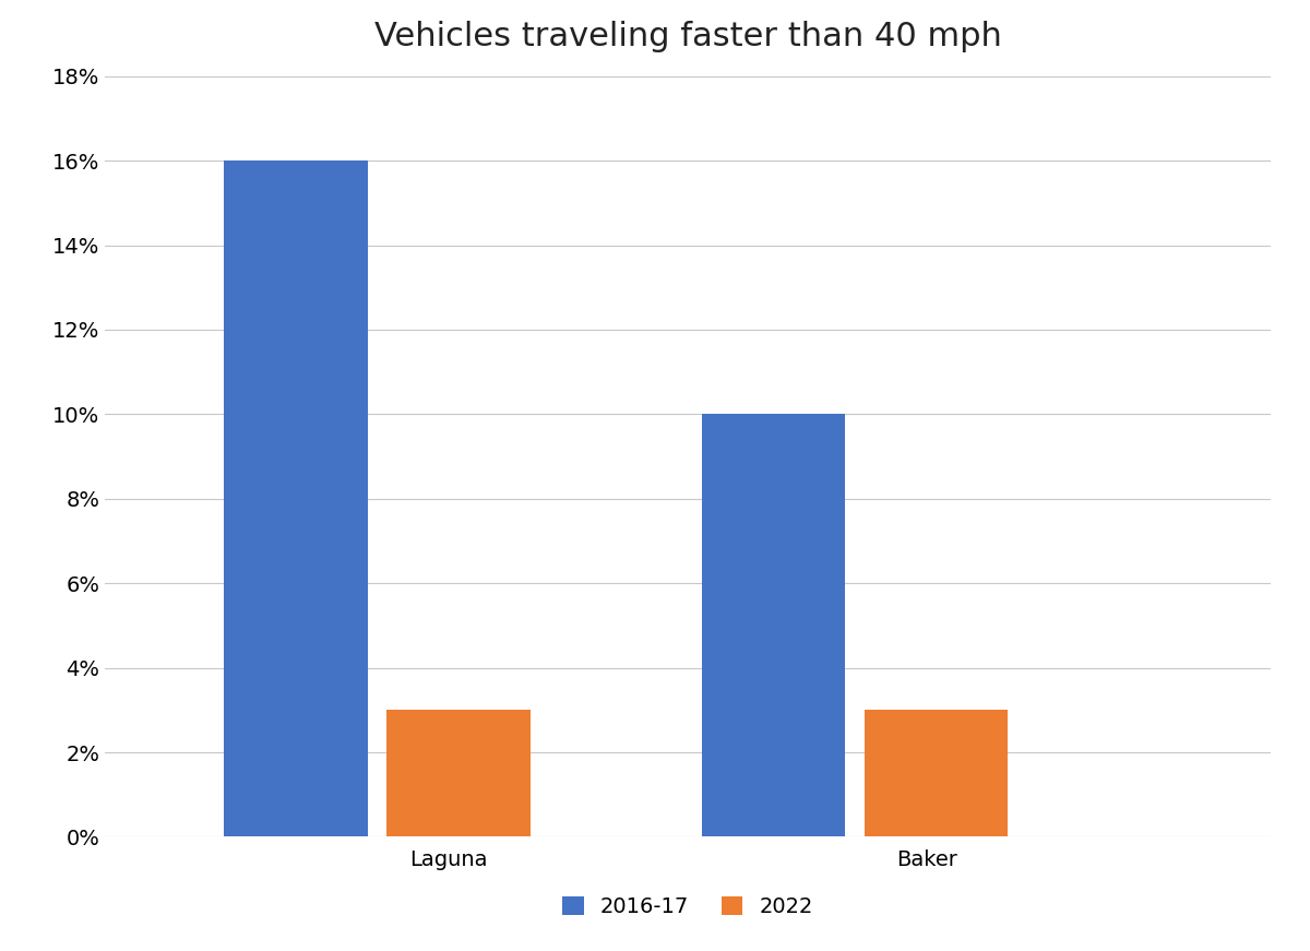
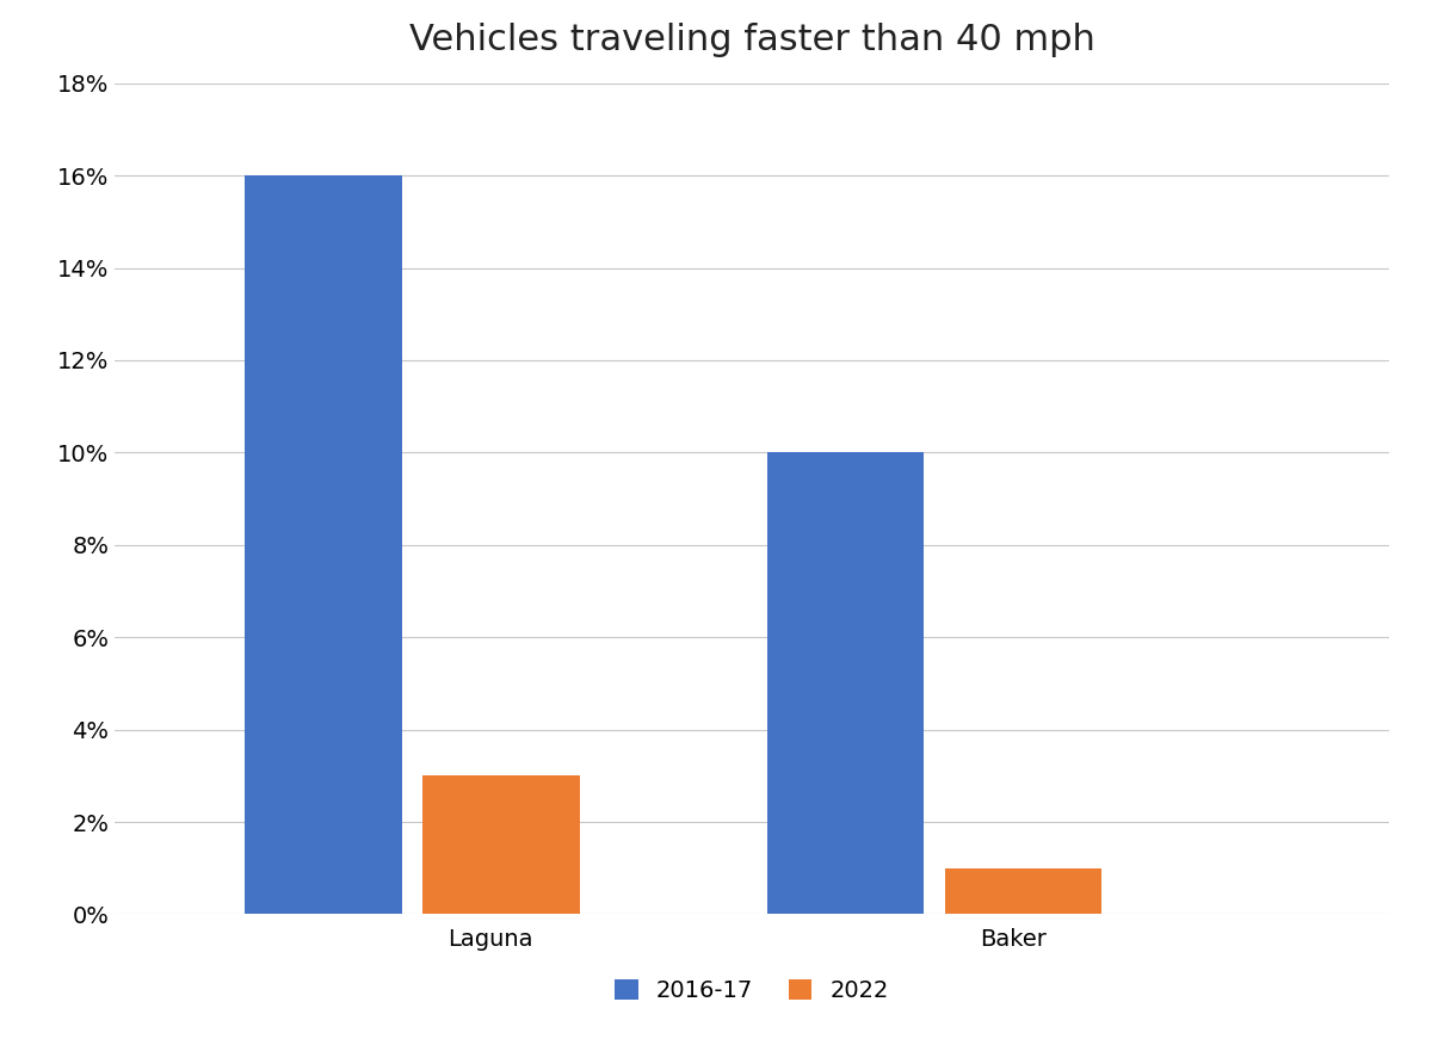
2022/Baker: 3% -> 1%
